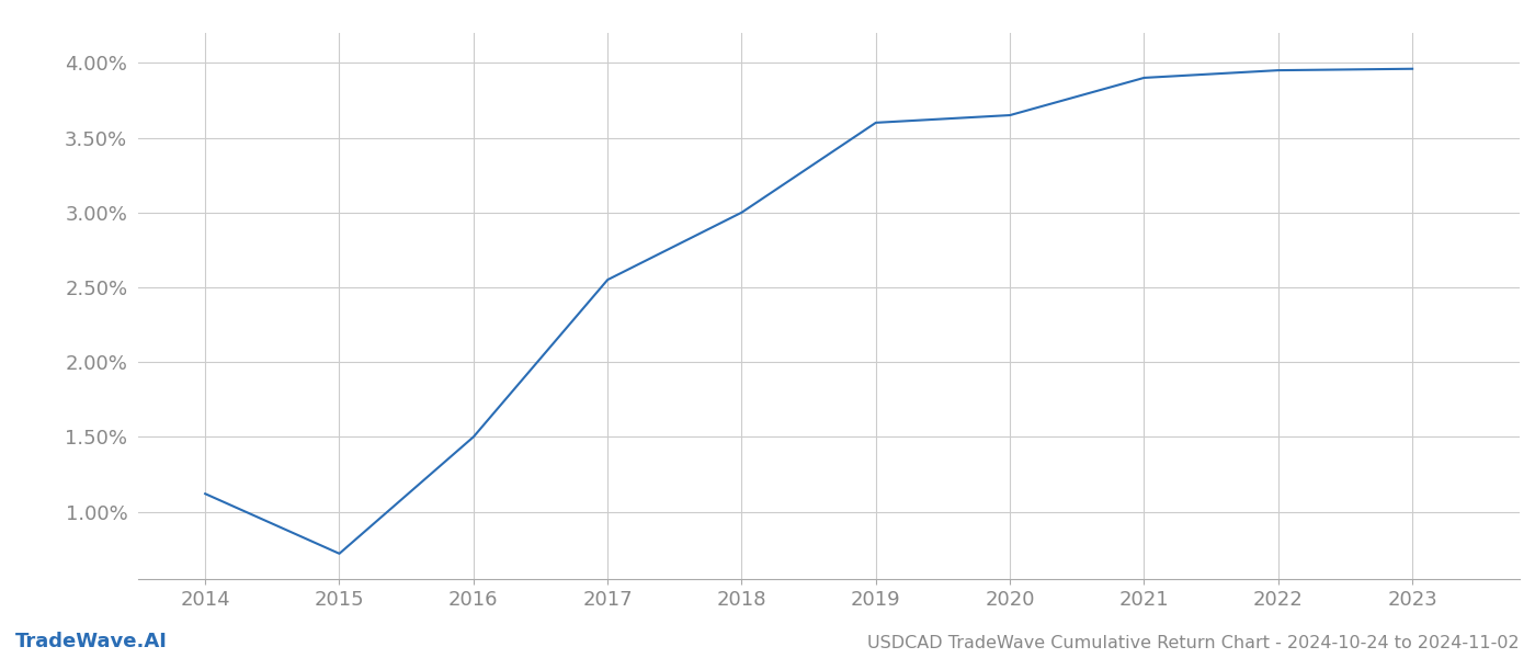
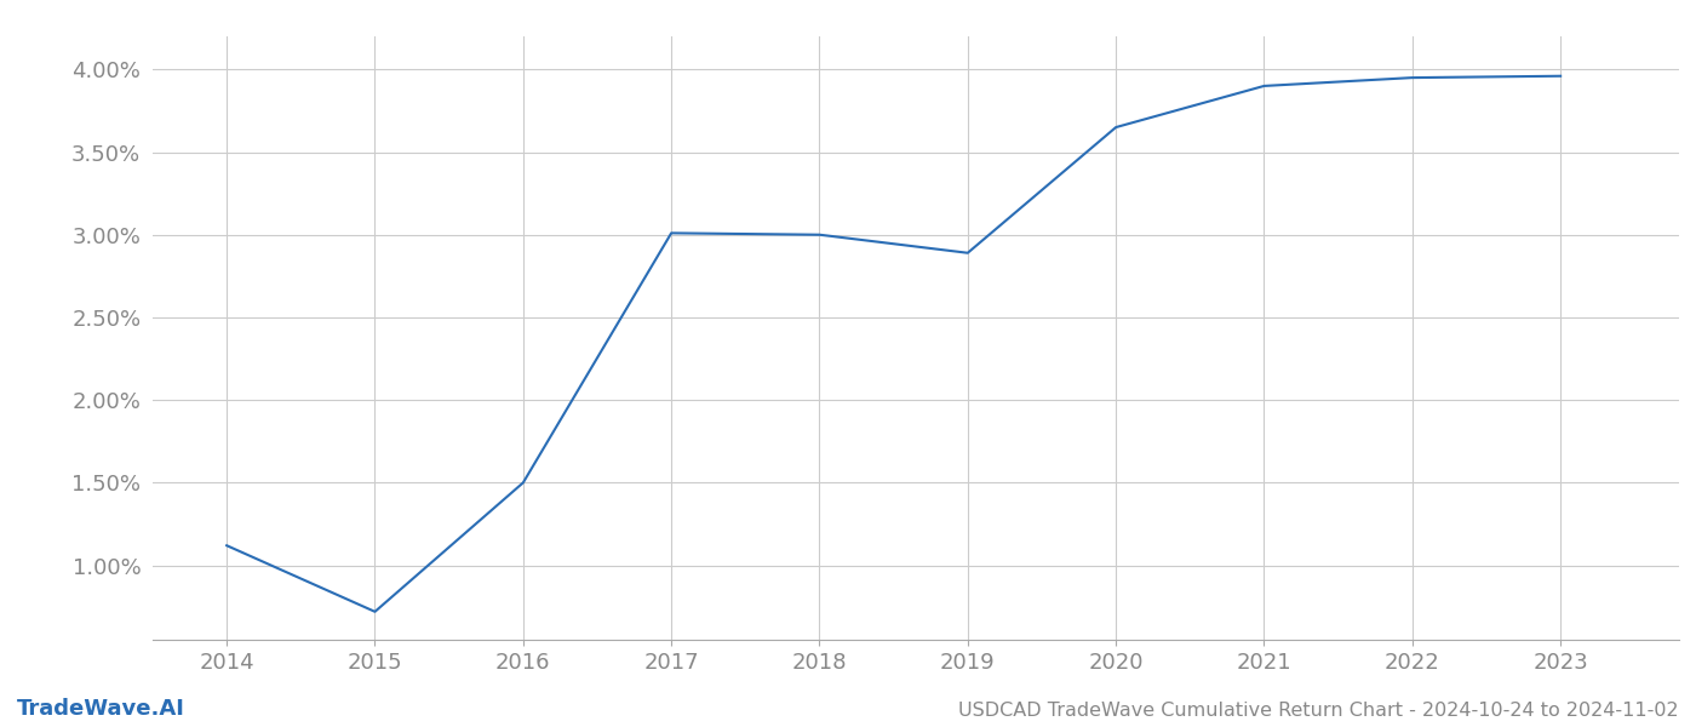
2017: 2.55% -> 3.01%
2019: 3.60% -> 2.89%
